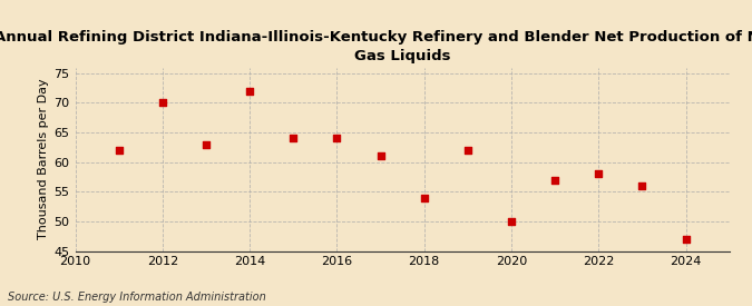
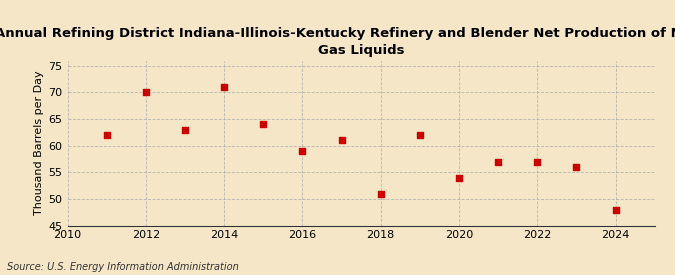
2014: 72 -> 71
2016: 64 -> 59
2018: 54 -> 51
2020: 50 -> 54
2022: 58 -> 57
2024: 47 -> 48
